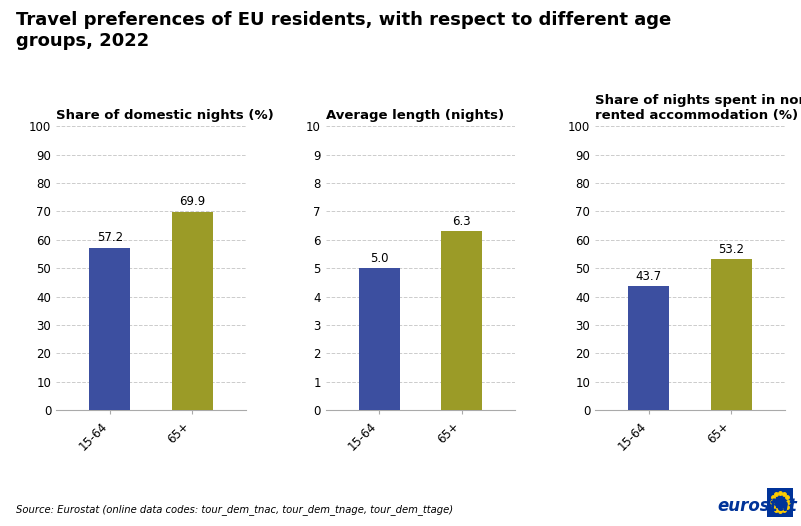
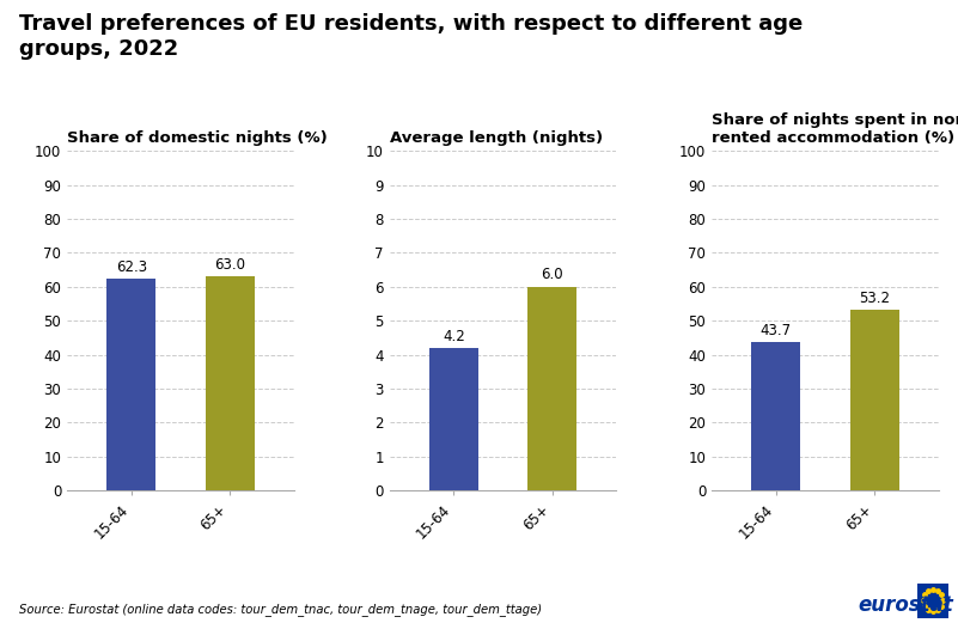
Share of domestic nights (%)/15-64: 57.2 -> 62.3
Share of domestic nights (%)/65+: 69.9 -> 63.0
Average length (nights)/15-64: 5.0 -> 4.2
Average length (nights)/65+: 6.3 -> 6.0
